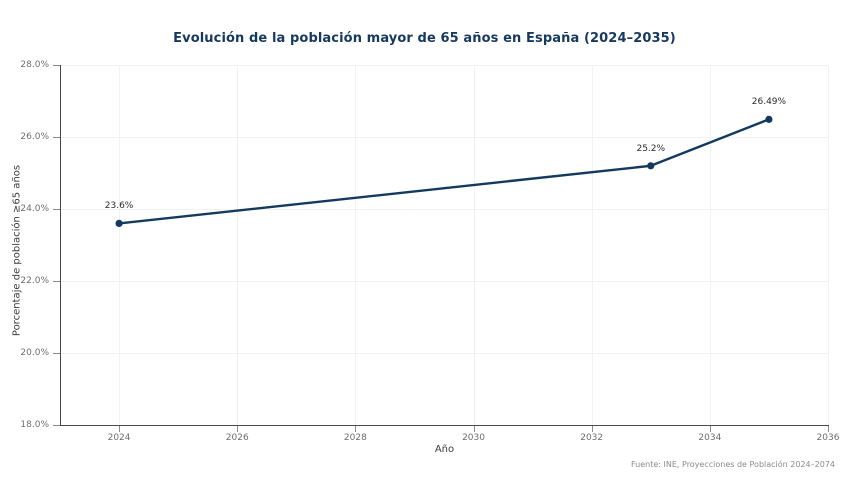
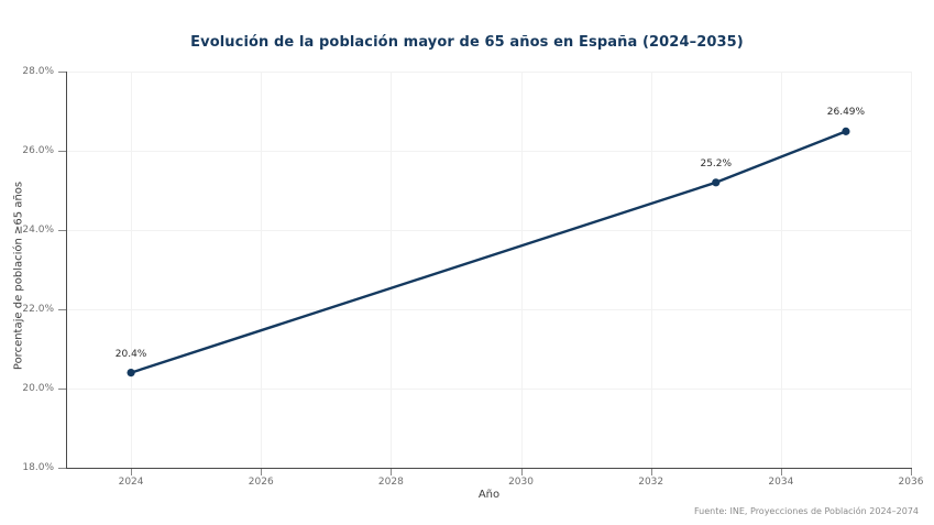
2024: 23.6% -> 20.4%
